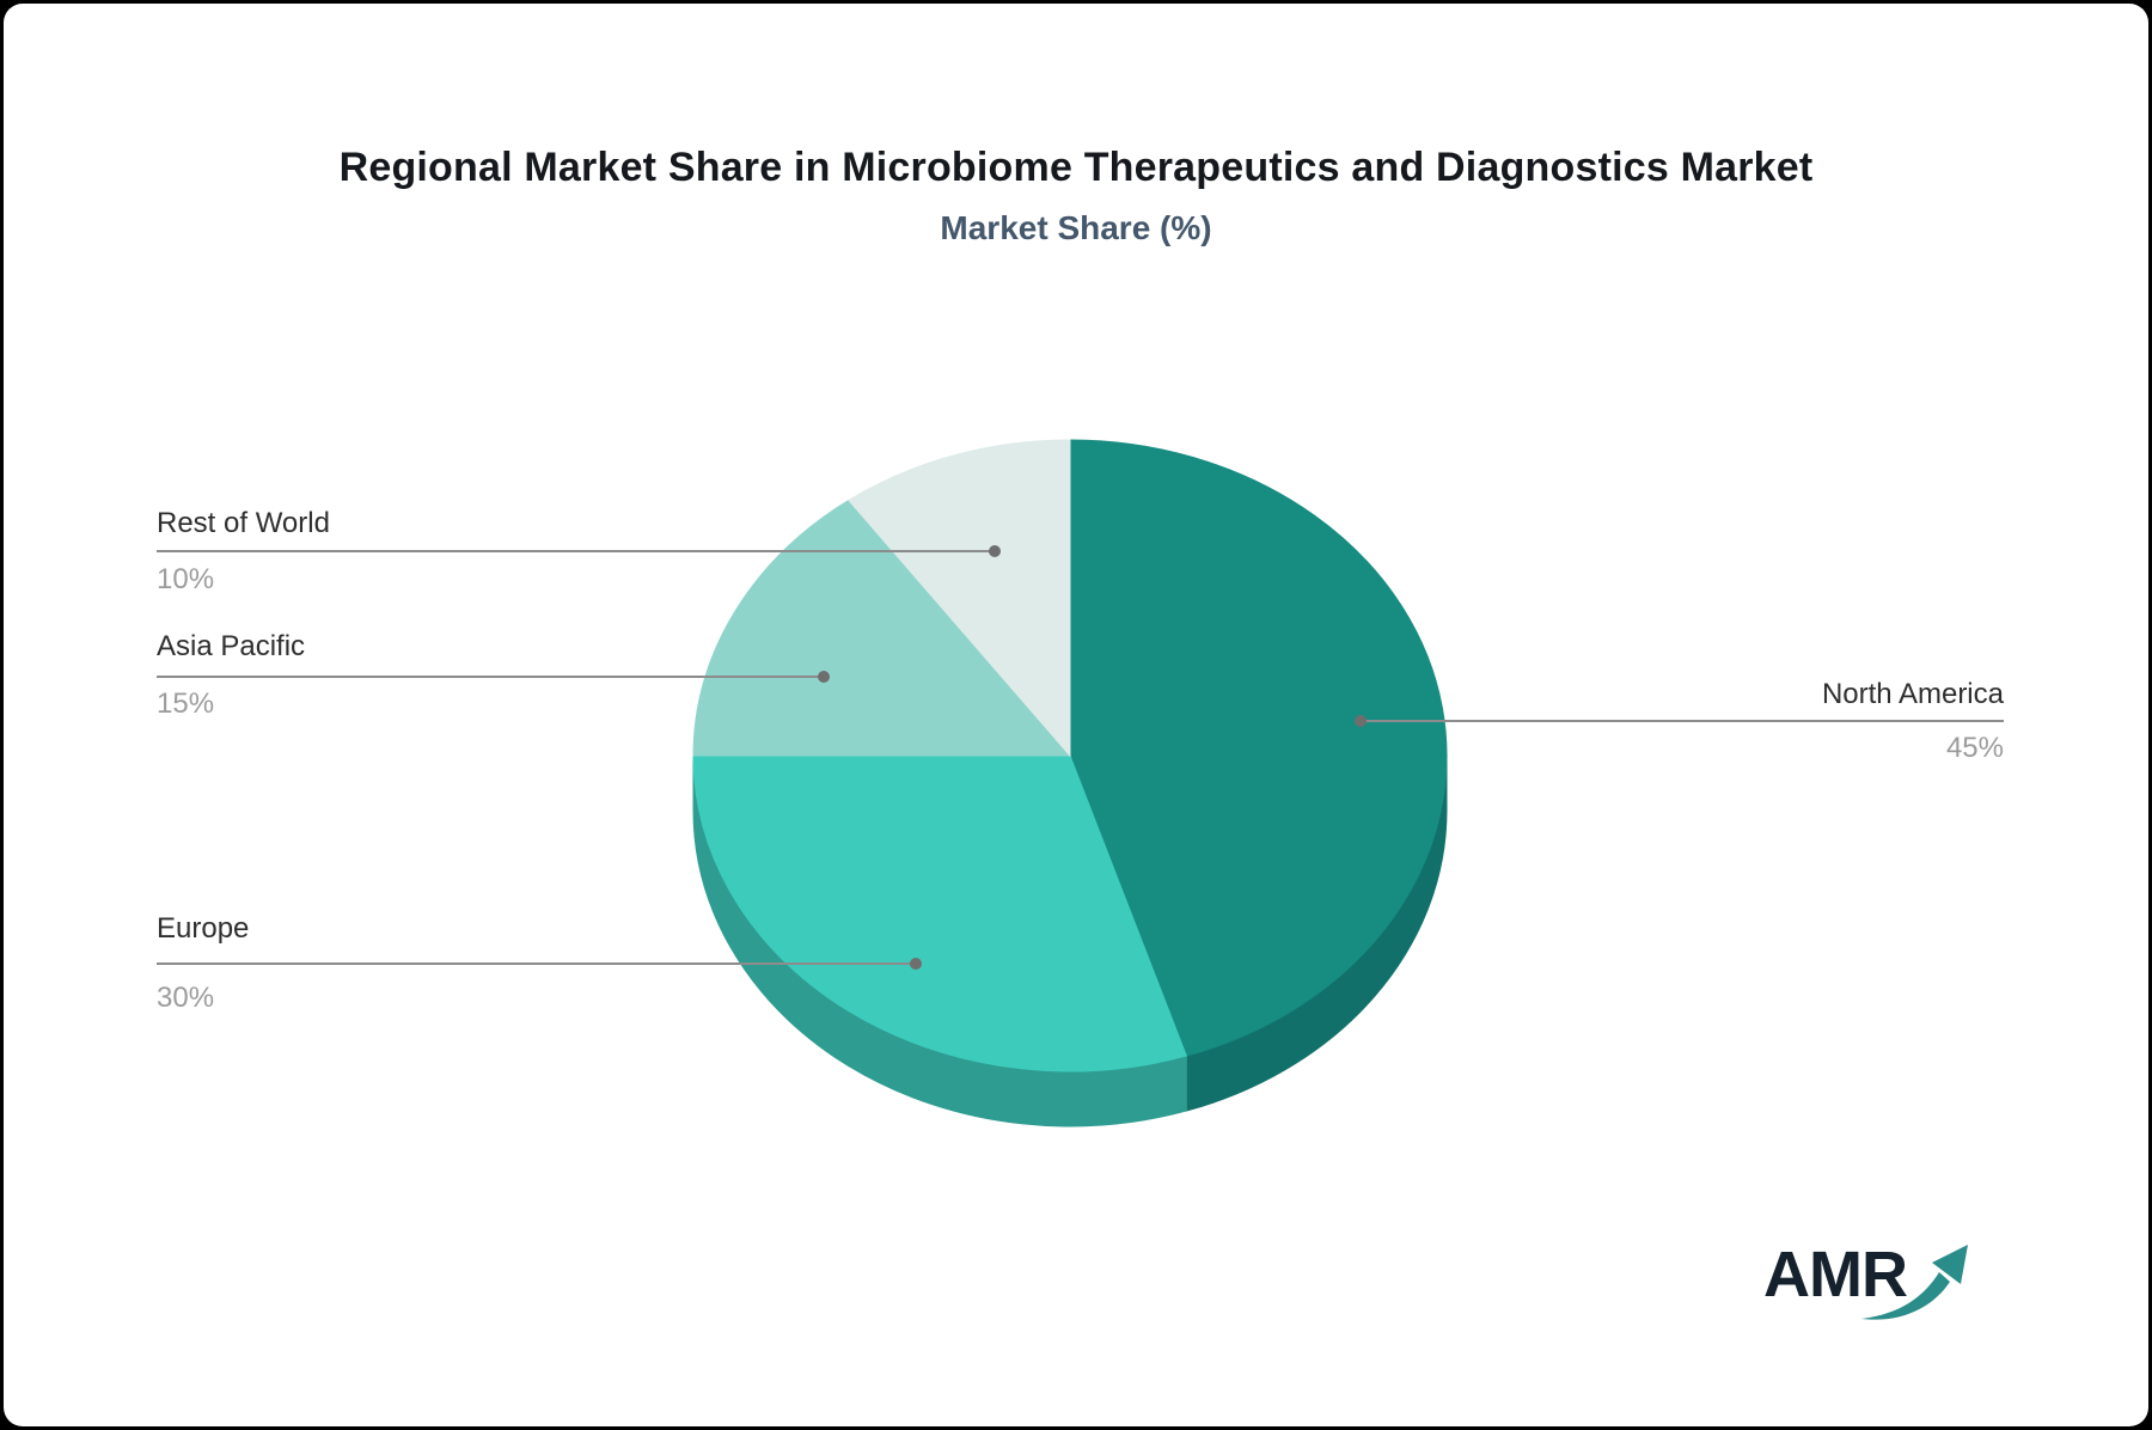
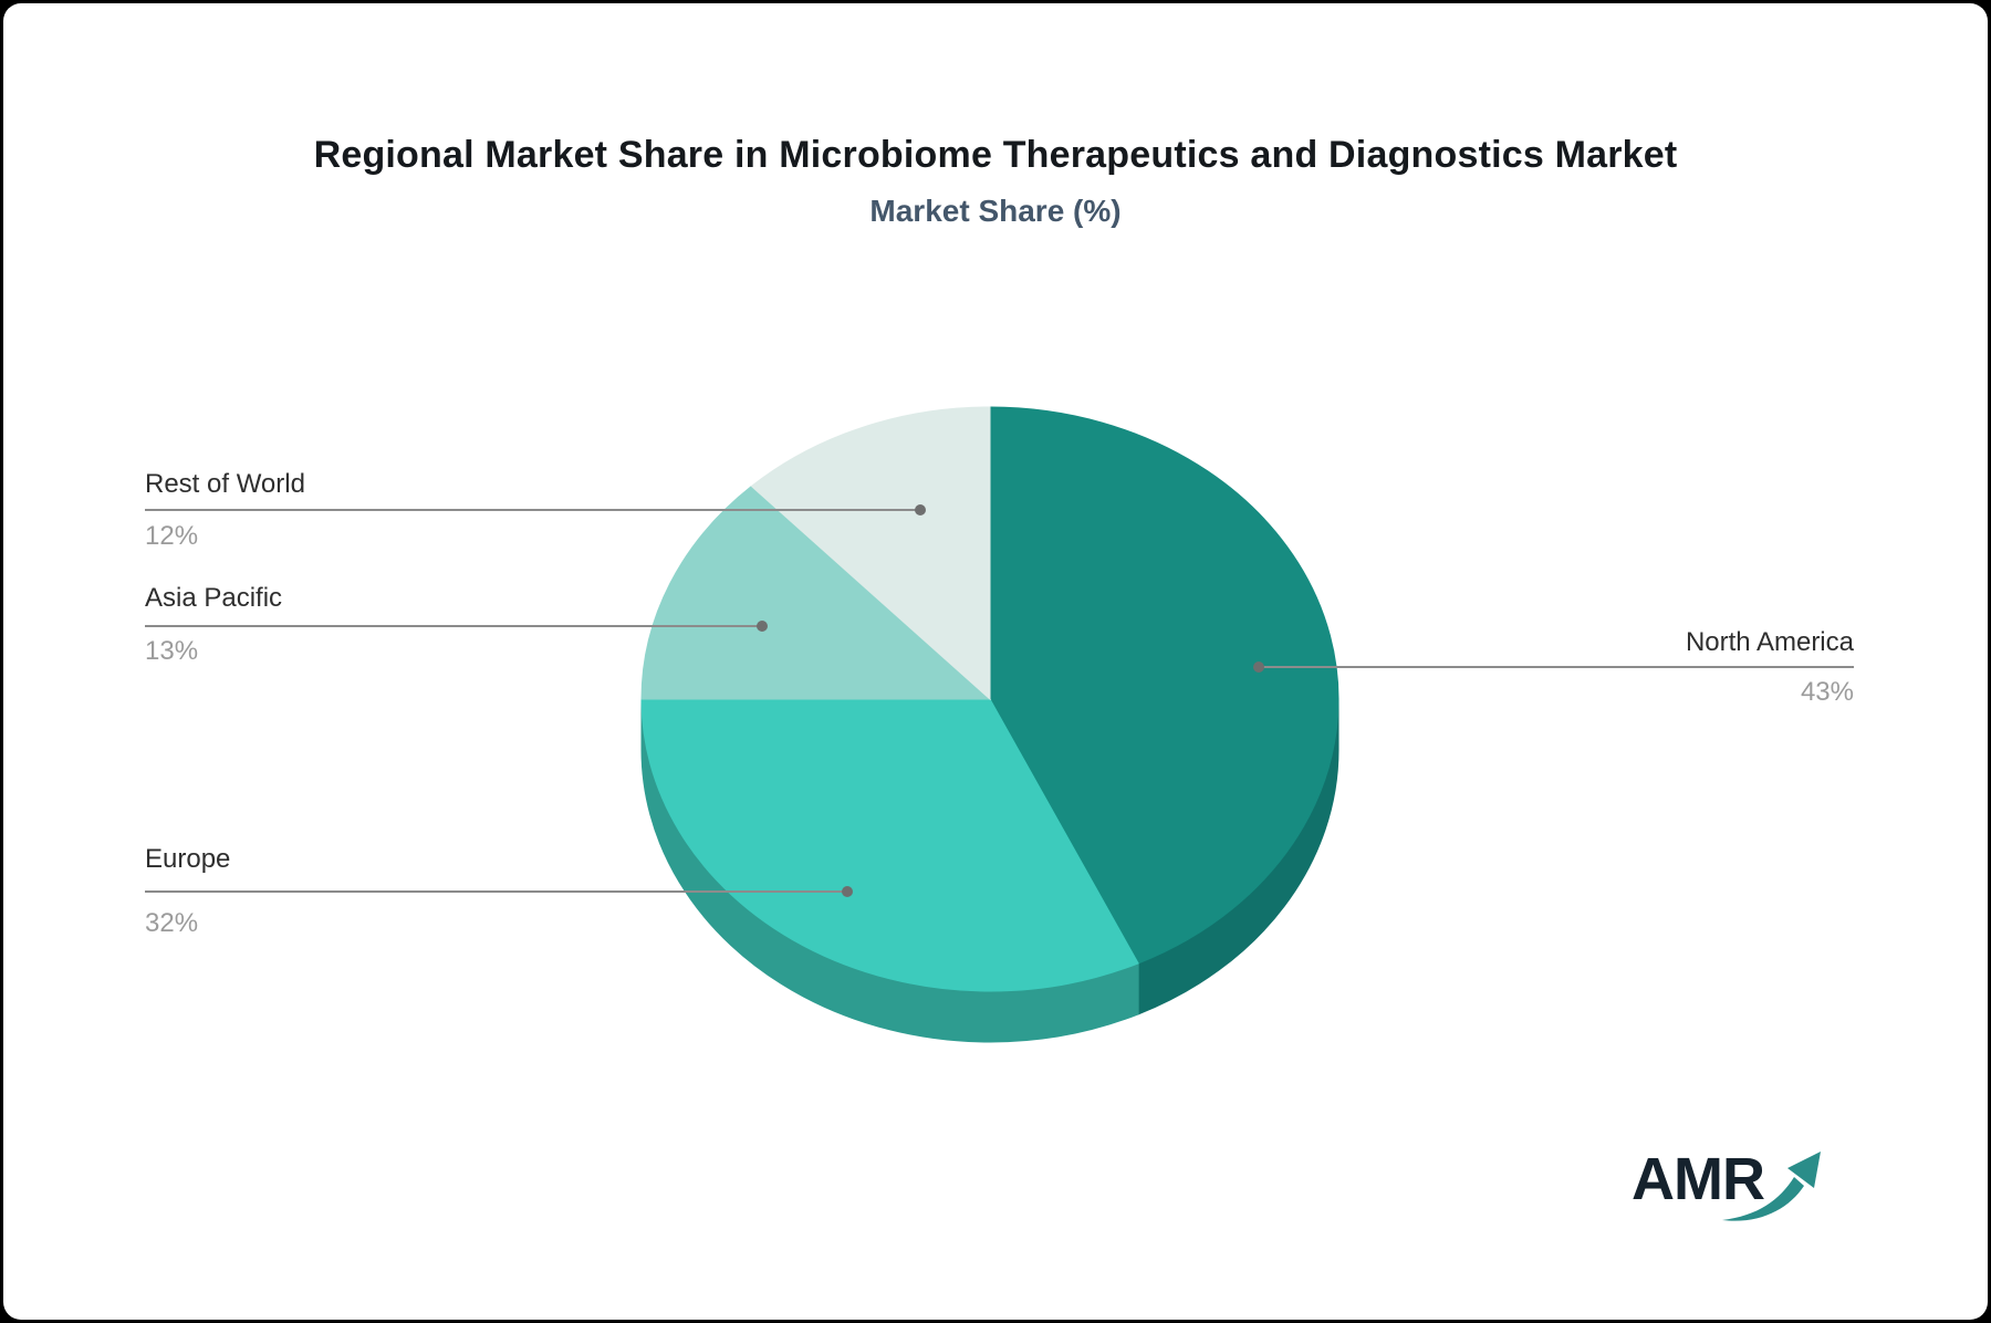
North America: 45% -> 43%
Europe: 30% -> 32%
Asia Pacific: 15% -> 13%
Rest of World: 10% -> 12%
